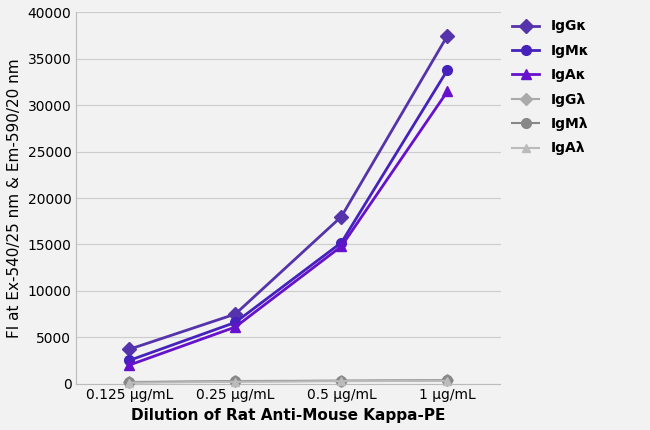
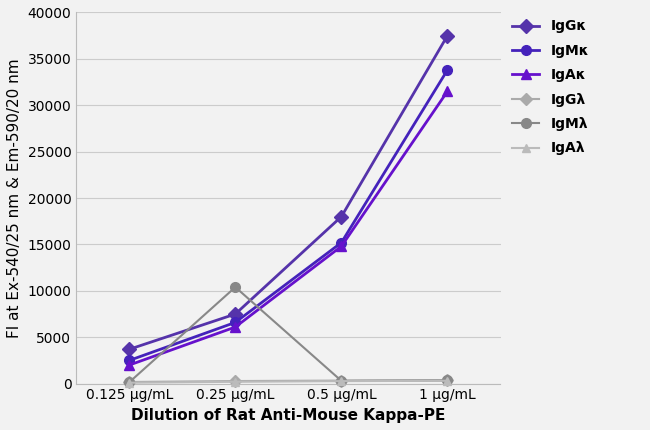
IgMλ/0.25 μg/mL: 200 -> 10400
